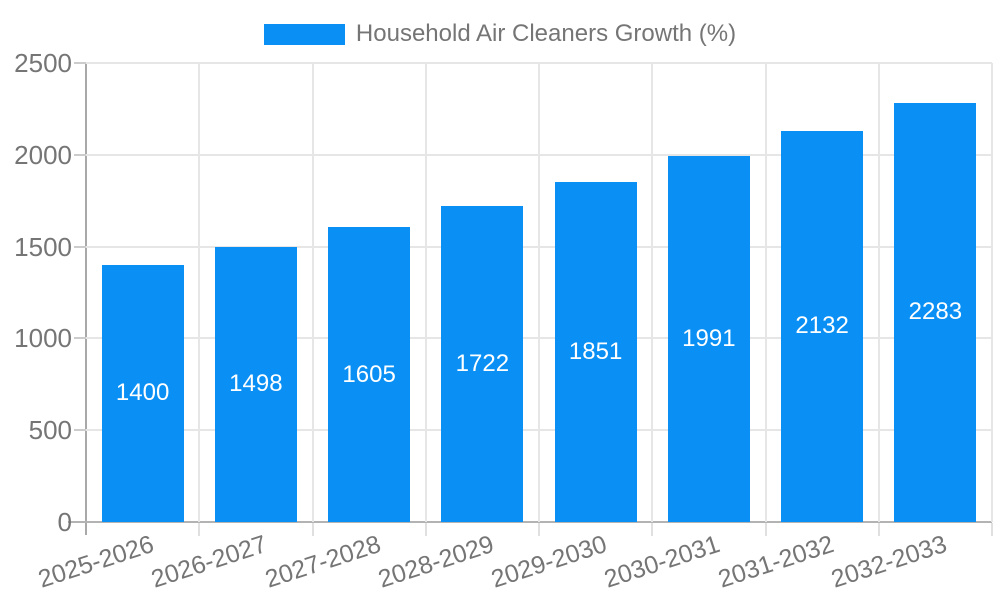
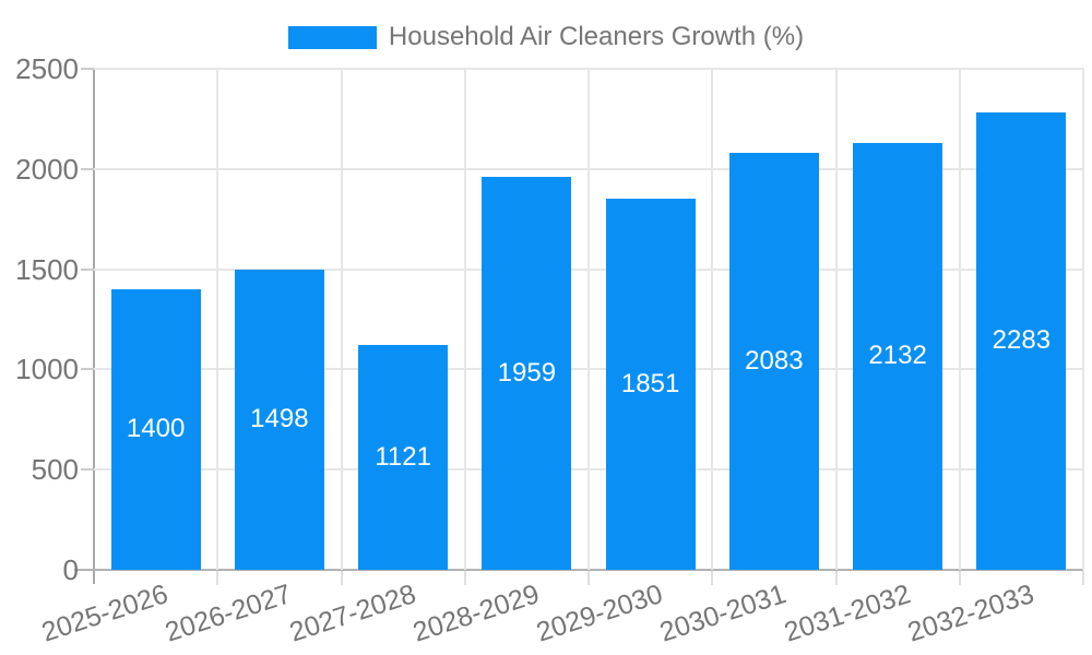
2027-2028: 1605 -> 1121
2028-2029: 1722 -> 1959
2030-2031: 1991 -> 2083
